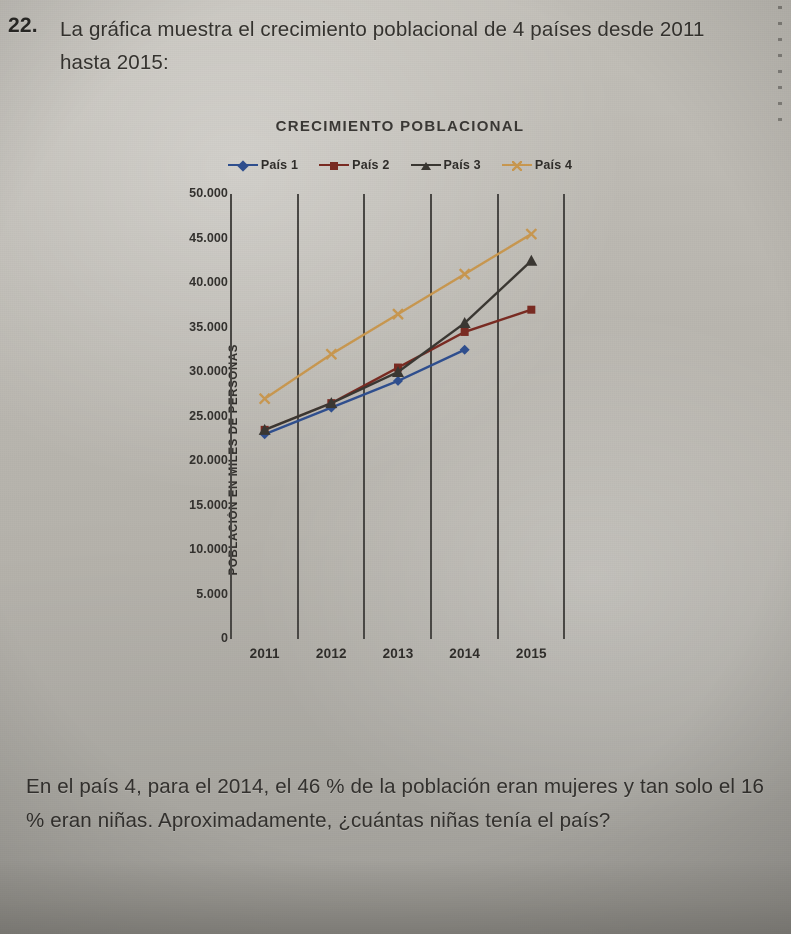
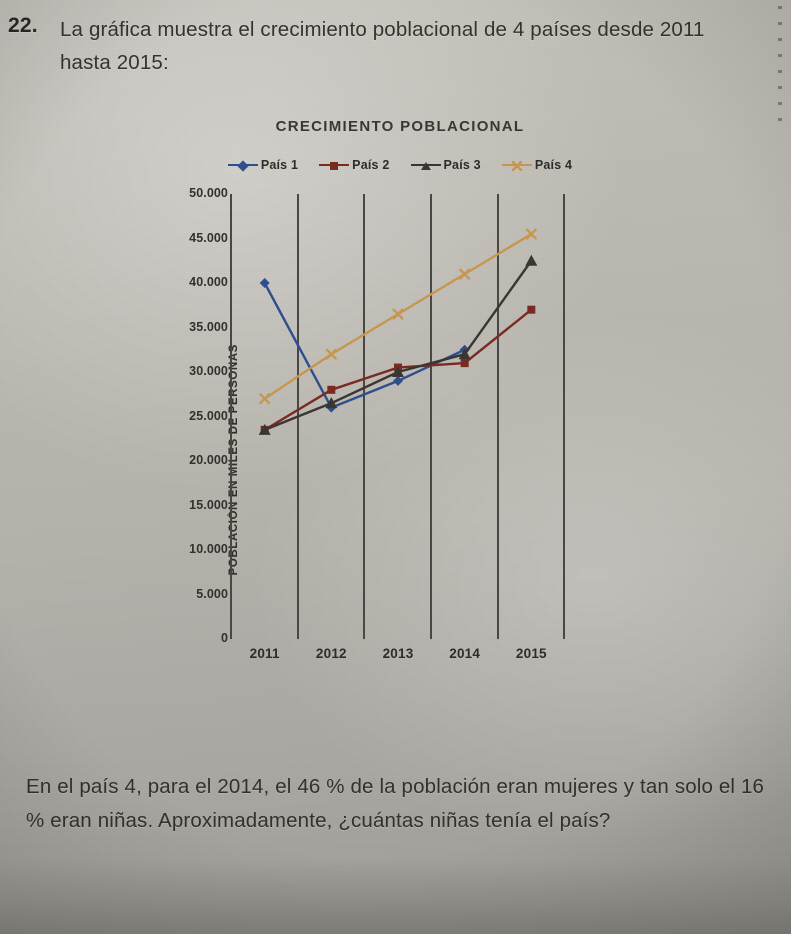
País 1/2011: 23000 -> 40000
País 2/2012: 26000 -> 28000
País 2/2014: 34000 -> 31000
País 3/2014: 36000 -> 32000
